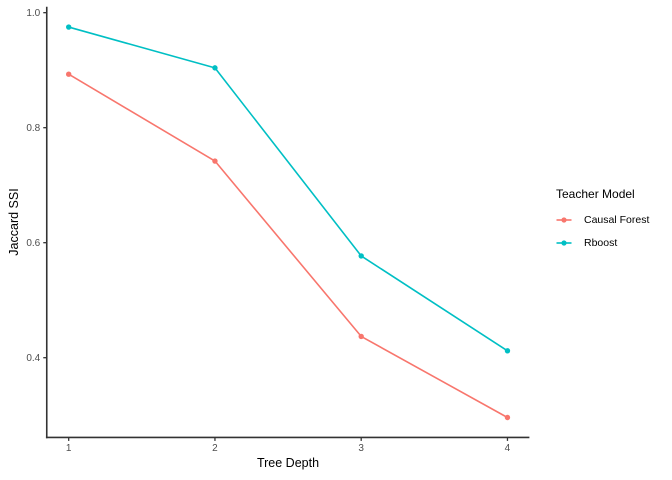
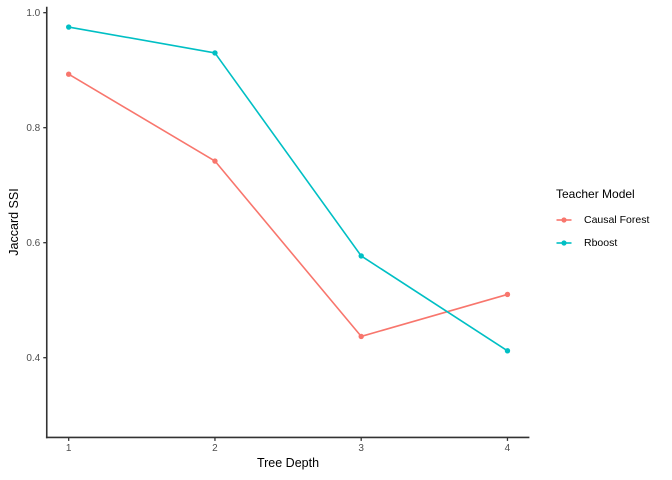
Rboost/2: 0.90 -> 0.93
Causal Forest/4: 0.30 -> 0.51
